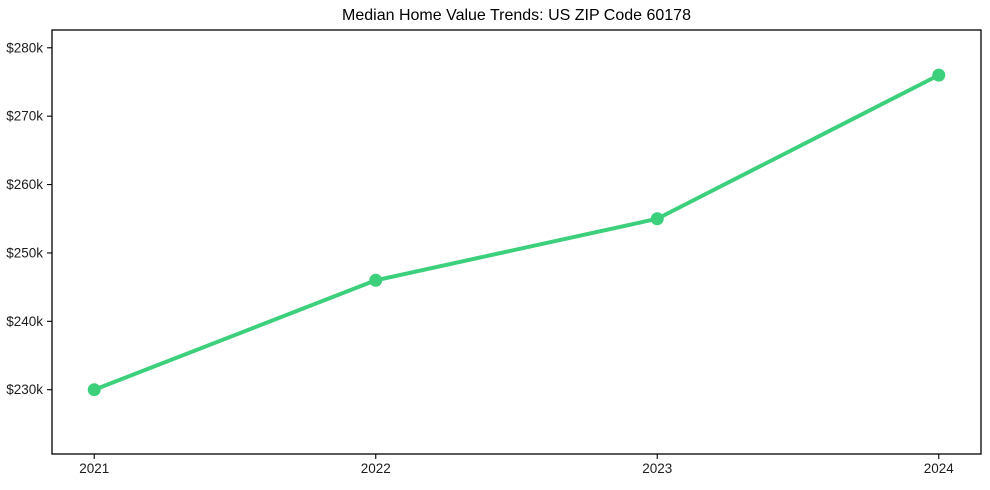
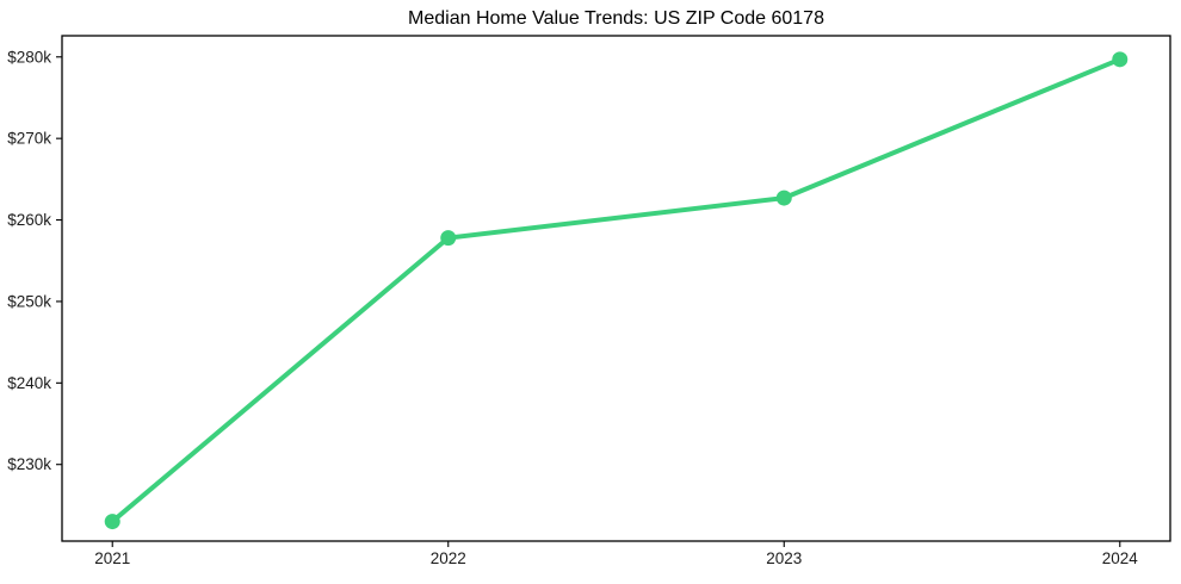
2021: $230k -> $223k
2022: $246k -> $258k
2023: $255k -> $263k
2024: $276k -> $280k
